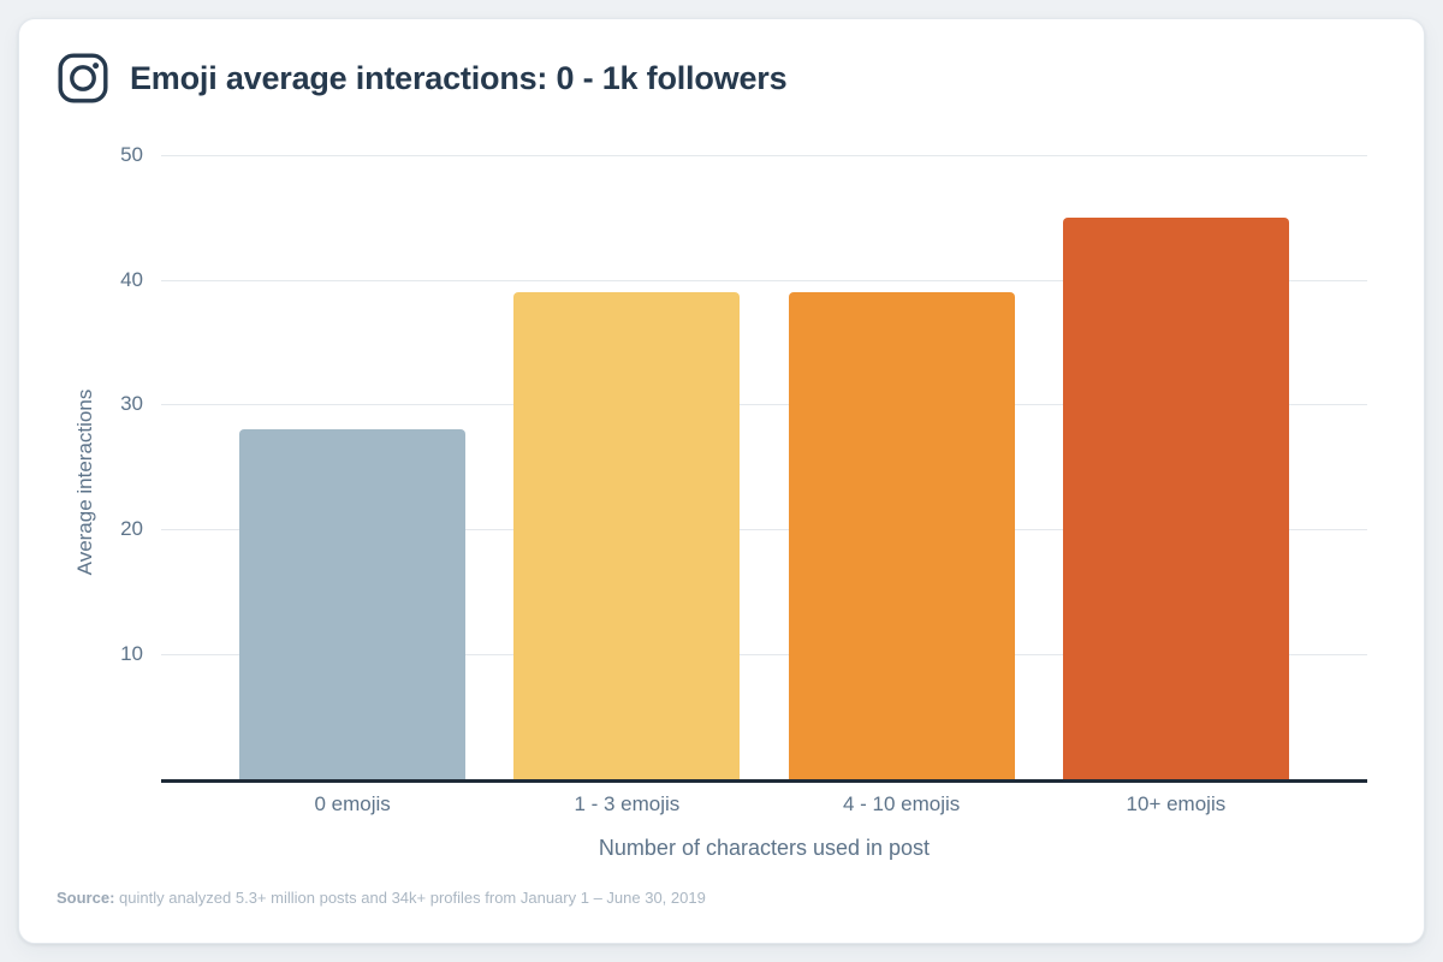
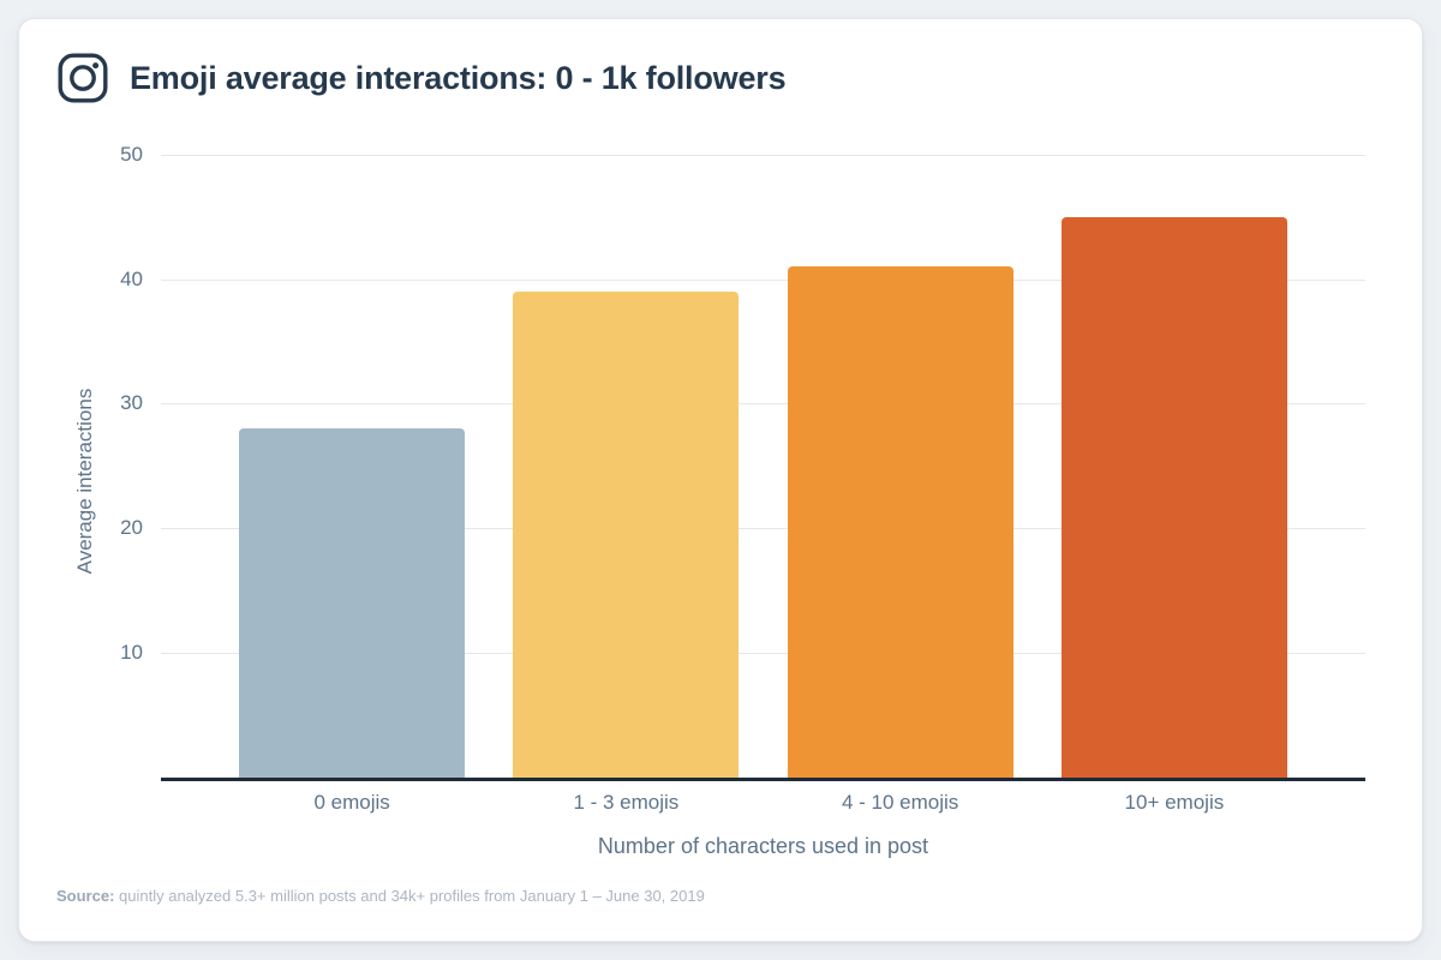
4 - 10 emojis: 39 -> 41
